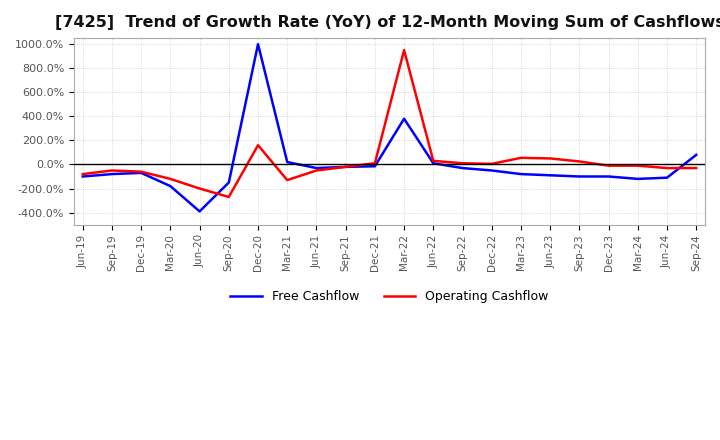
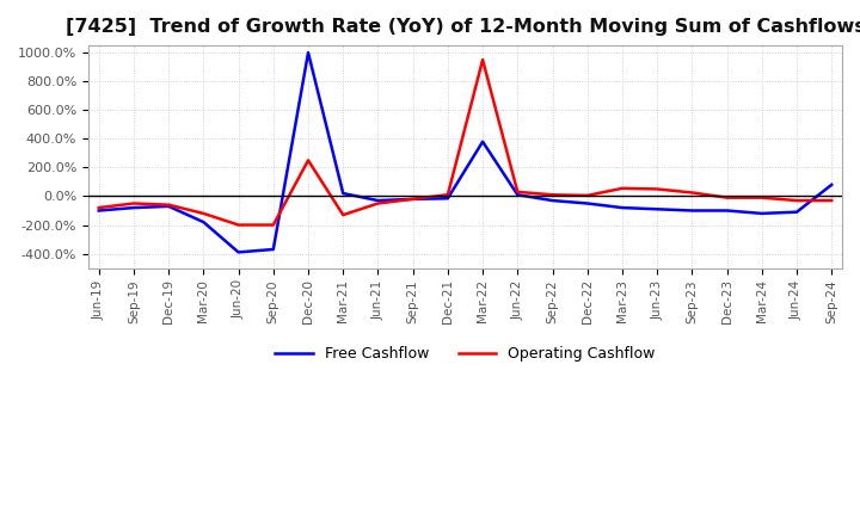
Operating Cashflow/Sep-20: -270% -> -200%
Free Cashflow/Sep-20: -150% -> -370%
Operating Cashflow/Dec-20: 160% -> 250%
